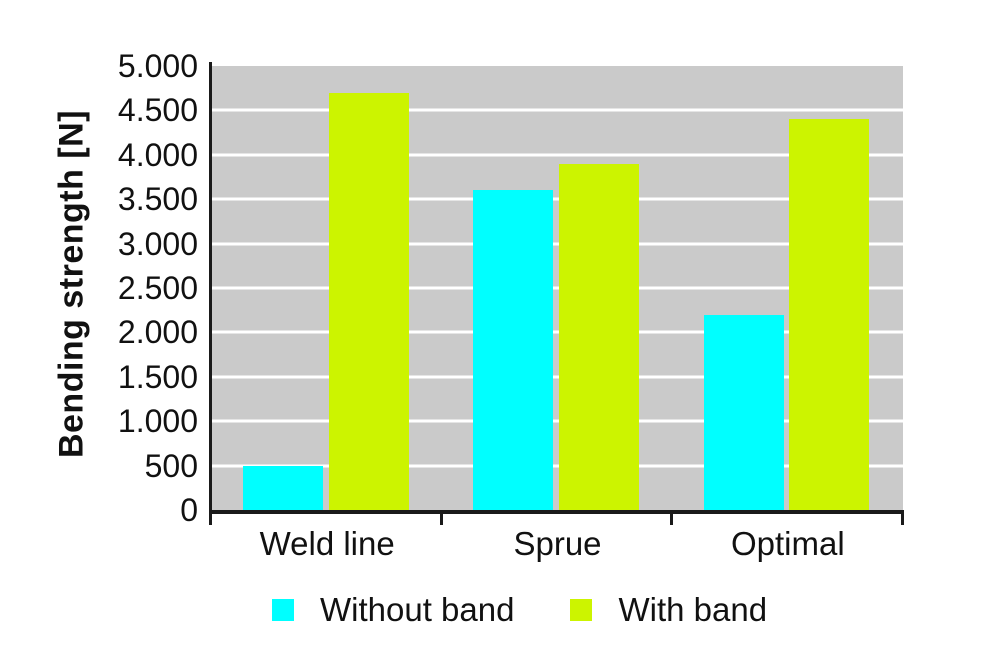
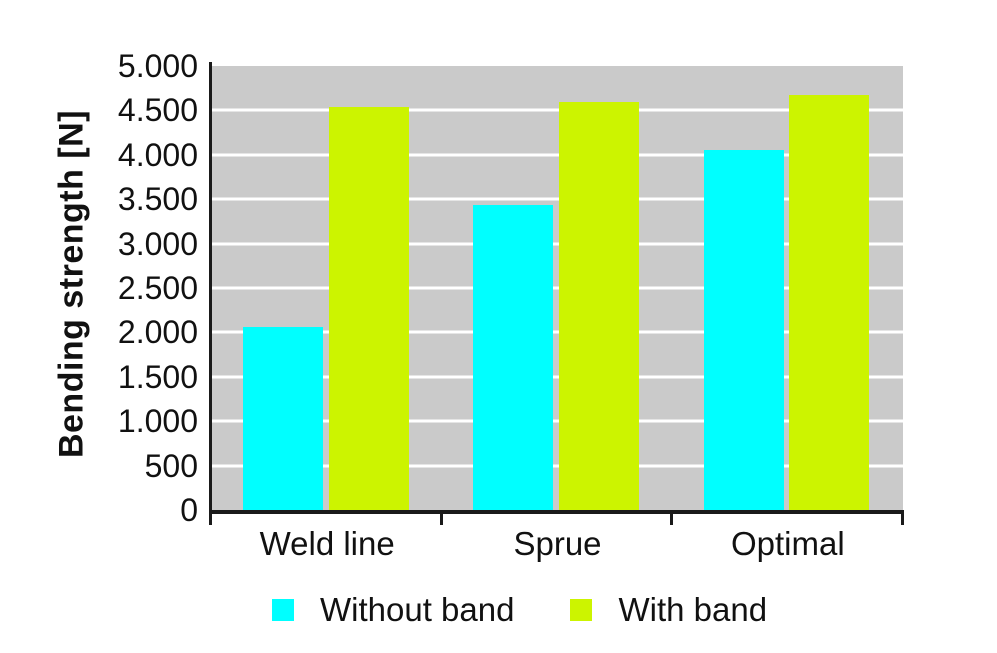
Without band/Weld line: 500 -> 2100
With band/Weld line: 4700 -> 4500
Without band/Sprue: 3600 -> 3400
With band/Sprue: 3900 -> 4600
Without band/Optimal: 2200 -> 4000
With band/Optimal: 4400 -> 4700
